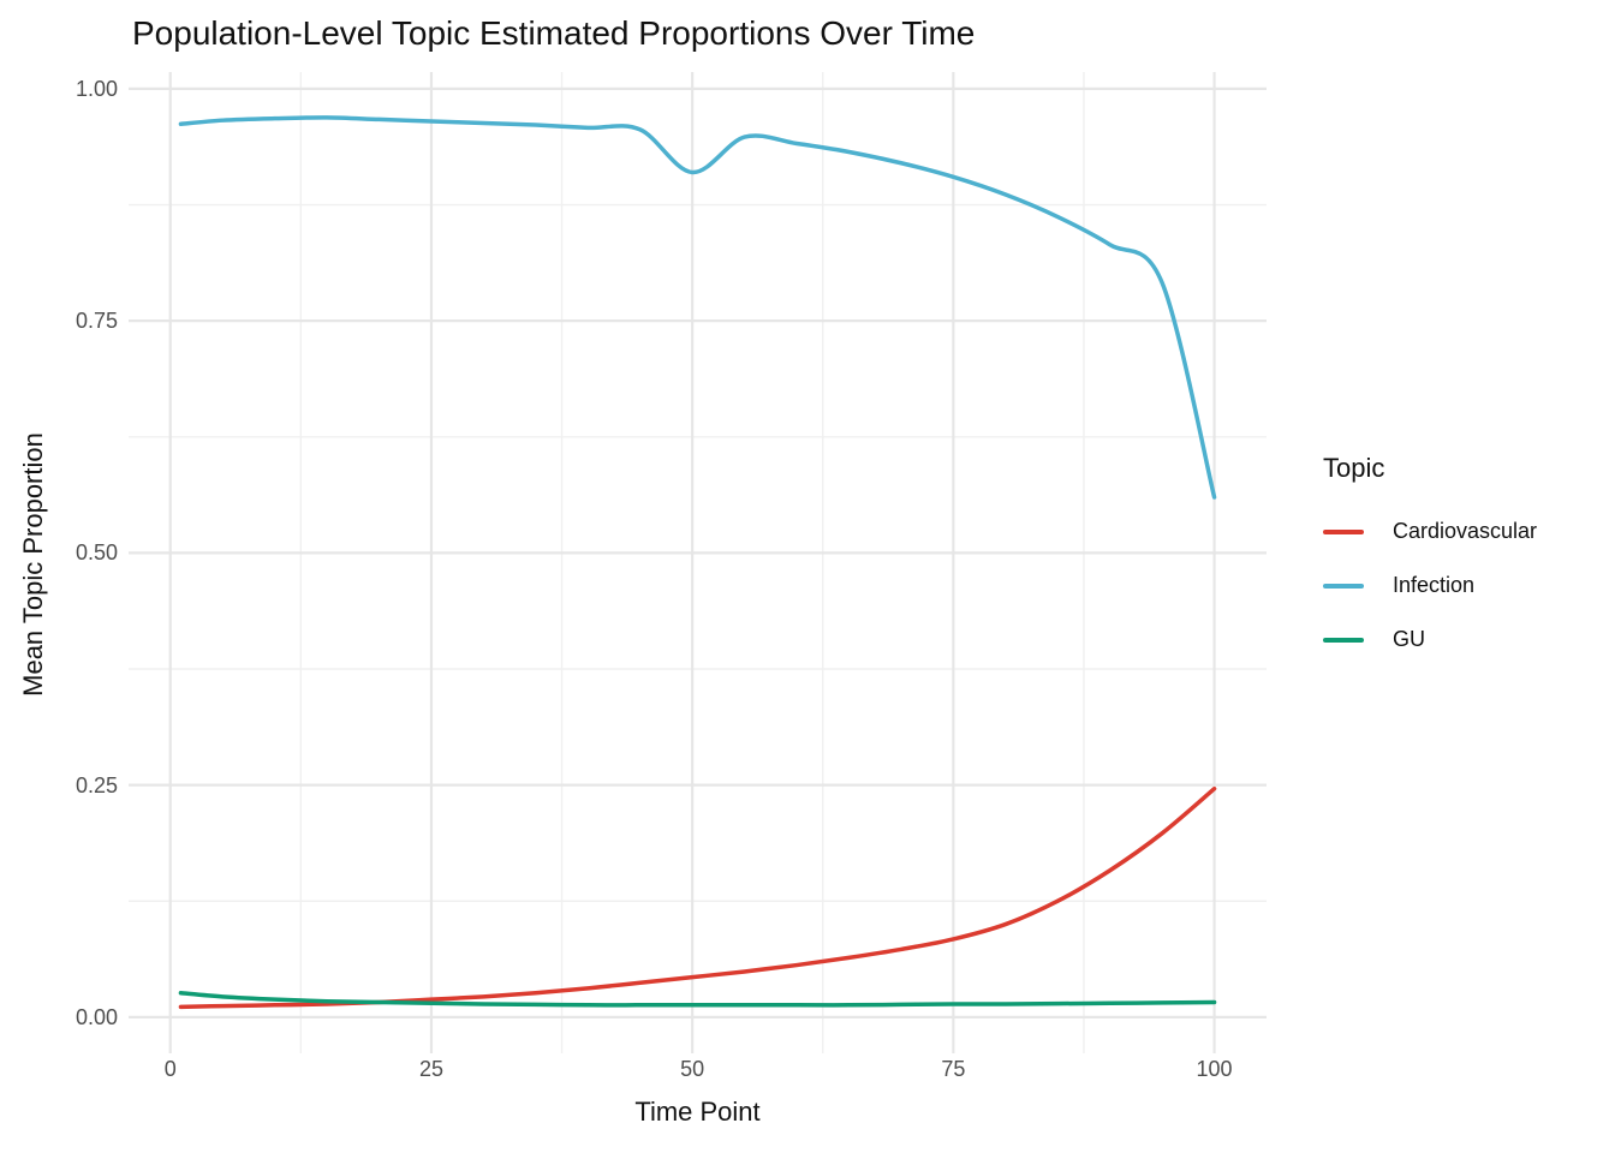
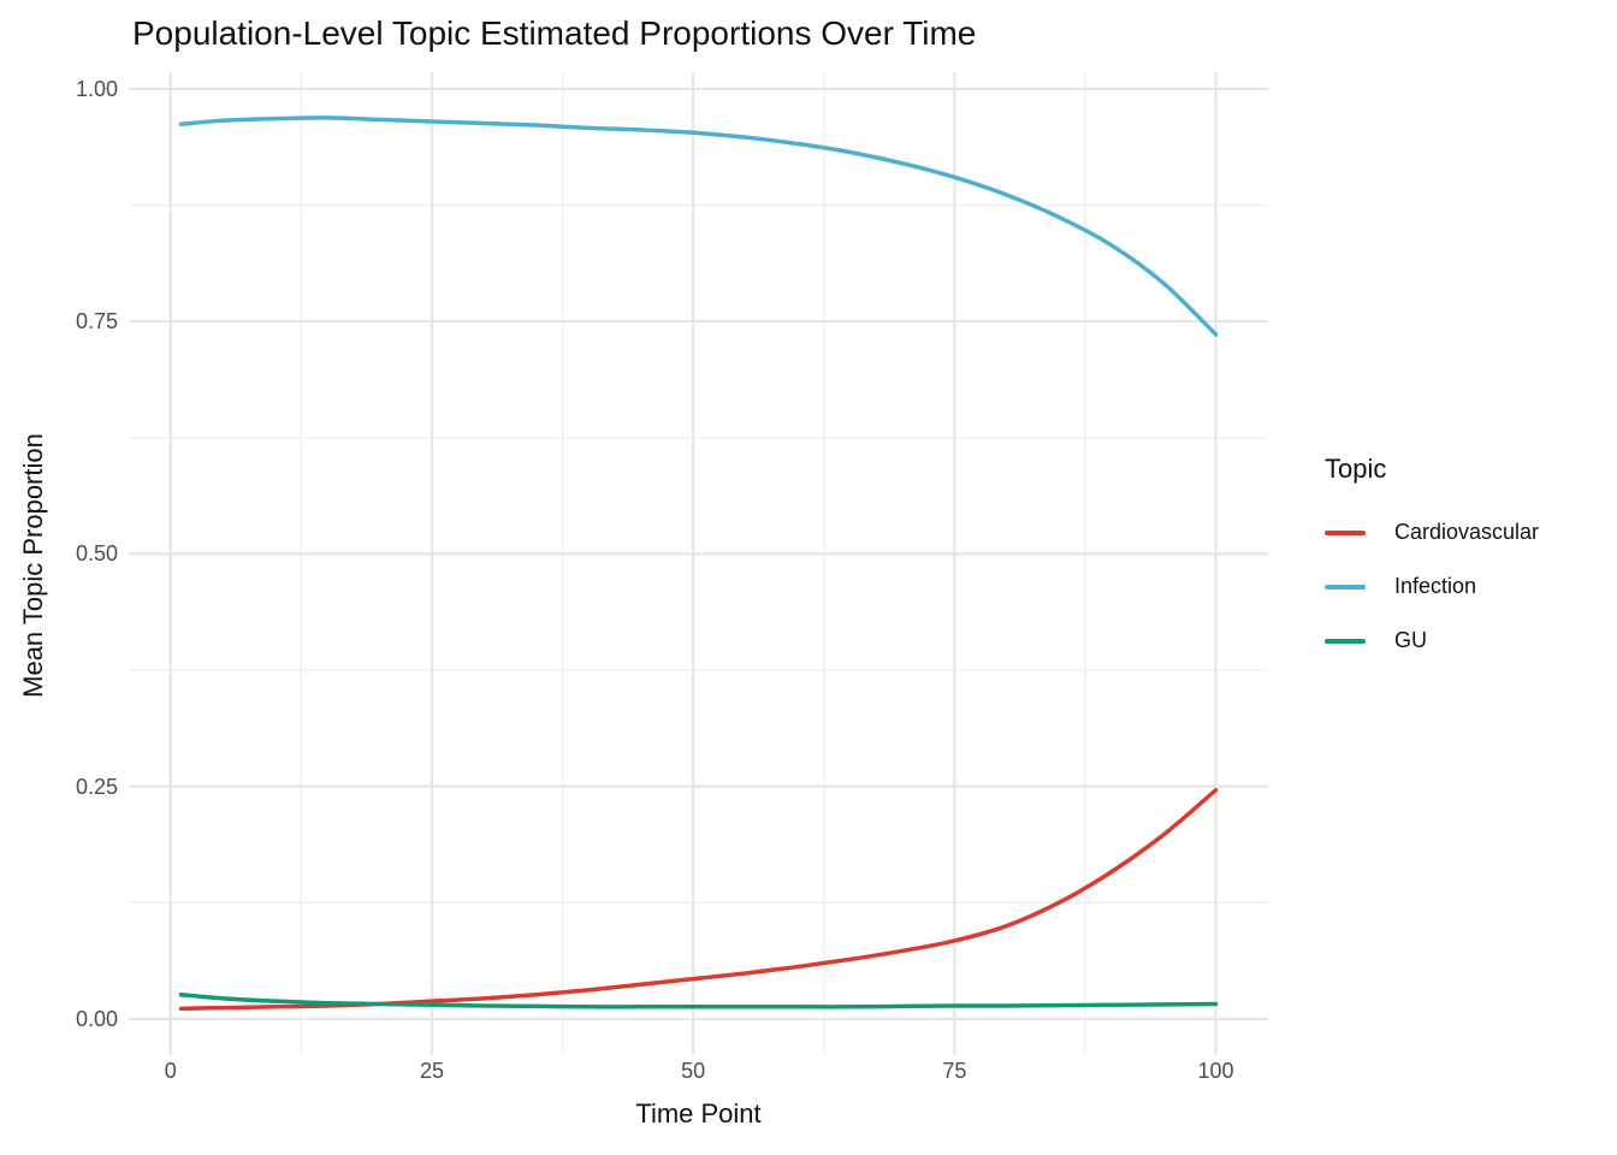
Infection/50: 0.91 -> 0.95
Infection/100: 0.56 -> 0.74
